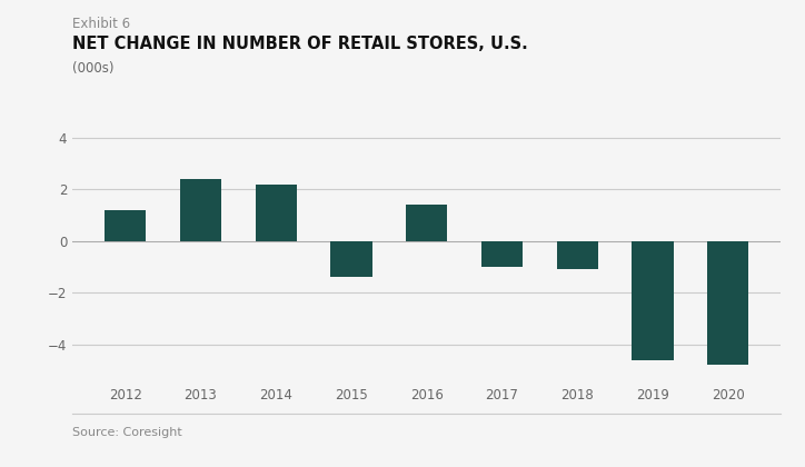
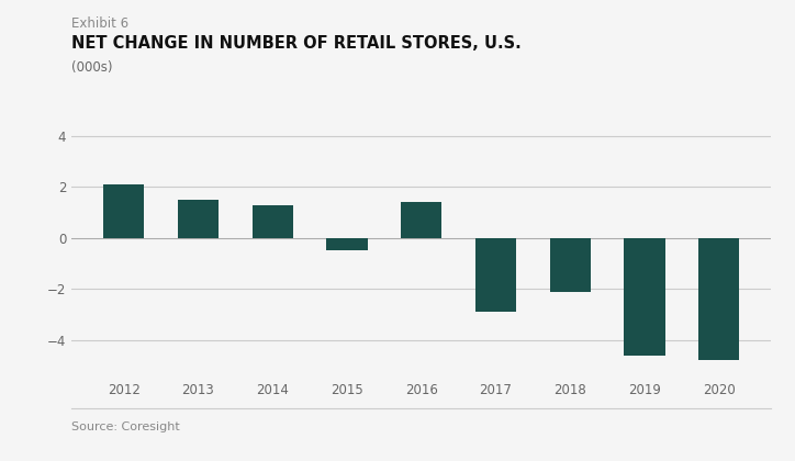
2012: 1.2 -> 2.1
2013: 2.4 -> 1.5
2014: 2.2 -> 1.3
2015: -1.4 -> -0.5
2017: -1.0 -> -2.9
2018: -1.1 -> -2.1
